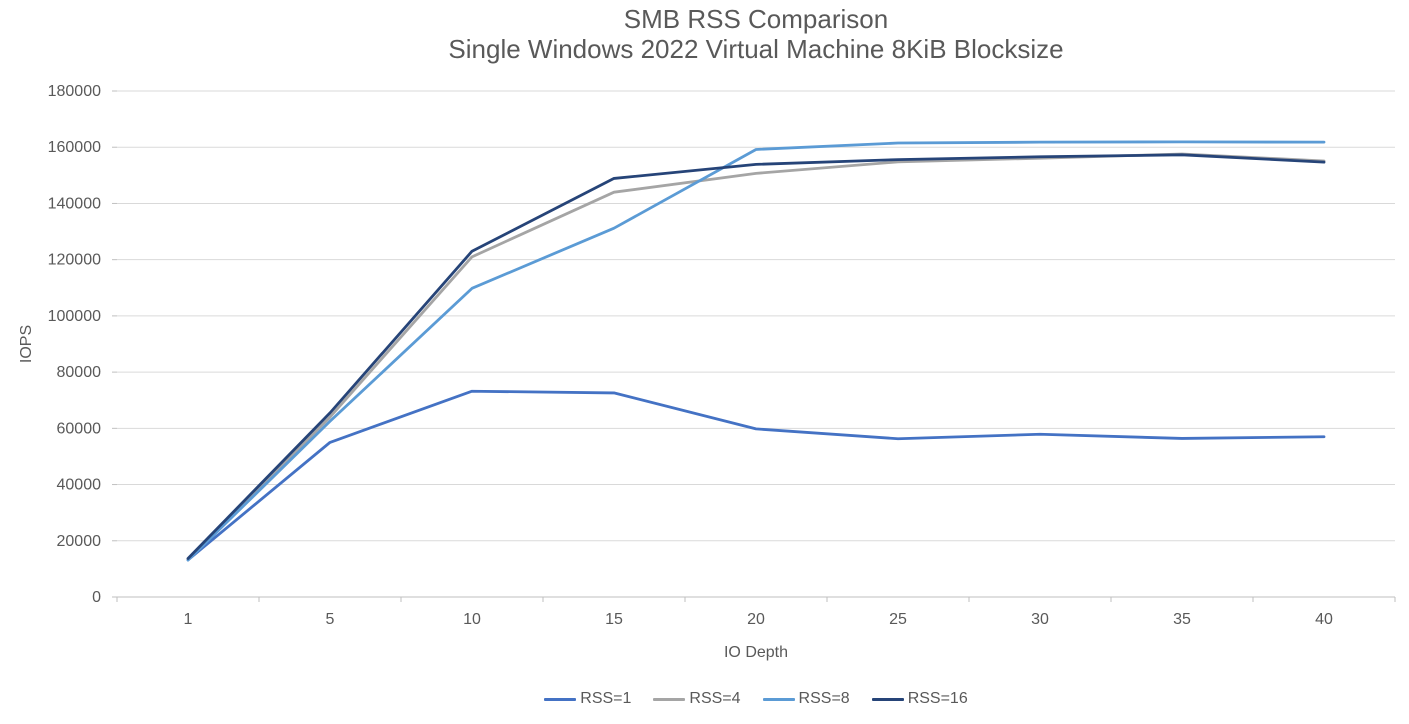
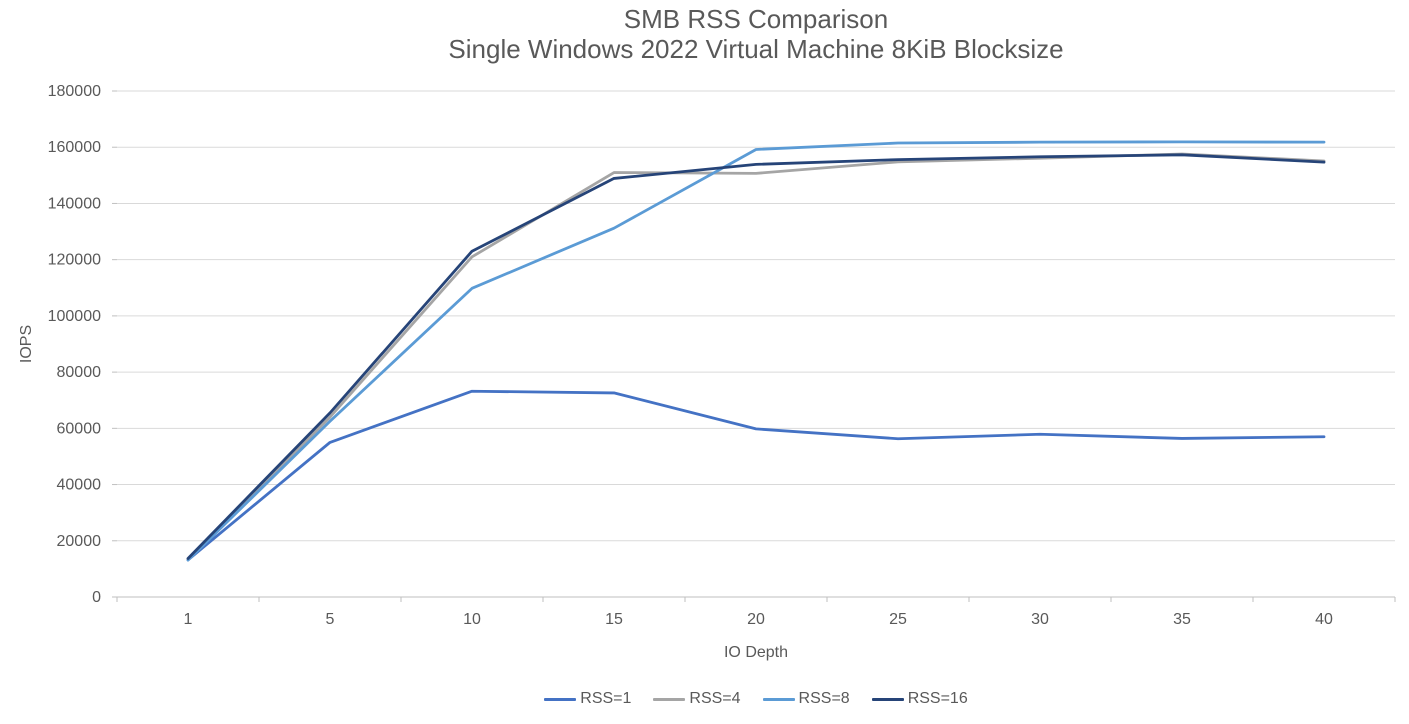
RSS=4/15: 144000 -> 151000
